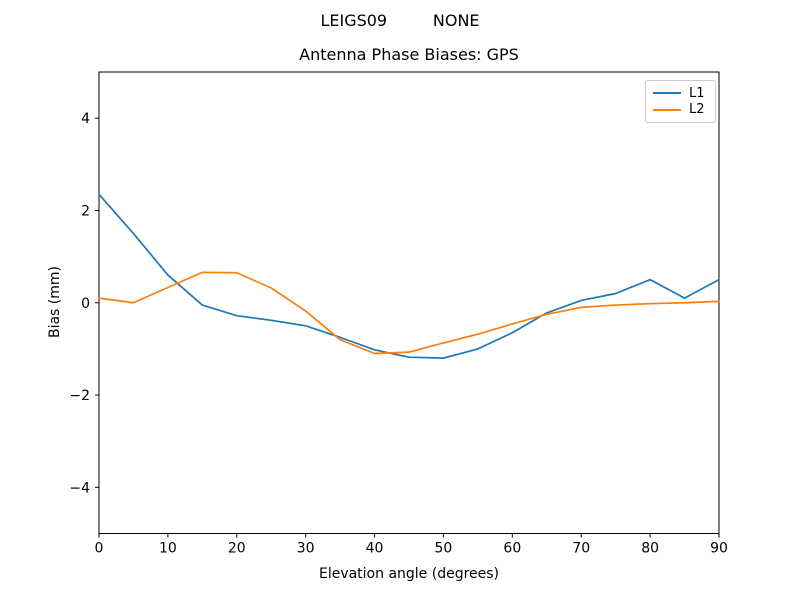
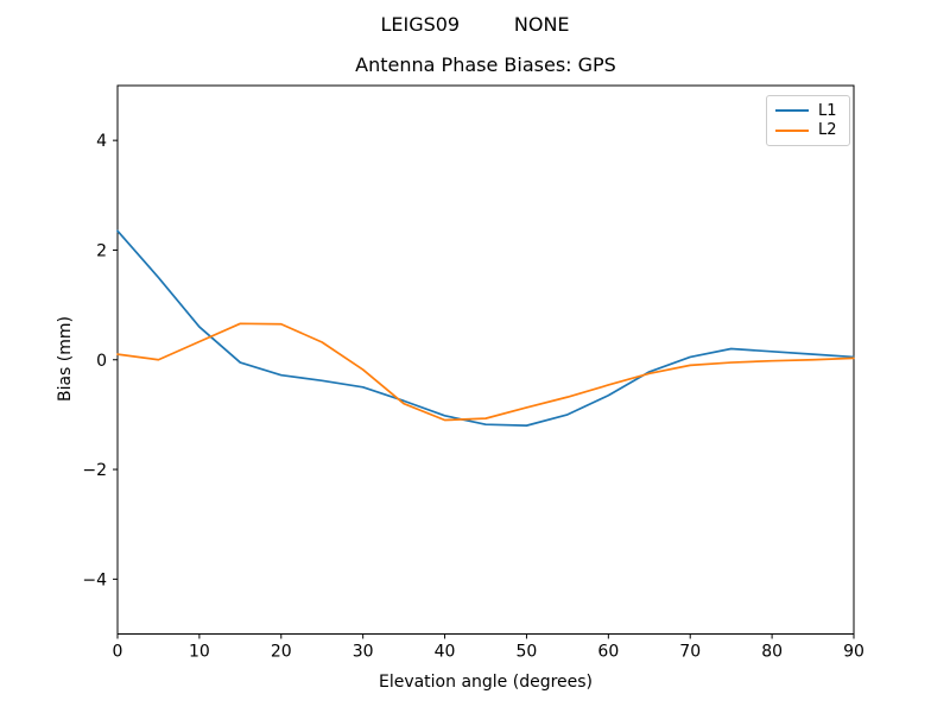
L1/80: 0.5 -> 0.1
L1/90: 0.5 -> 0.1
